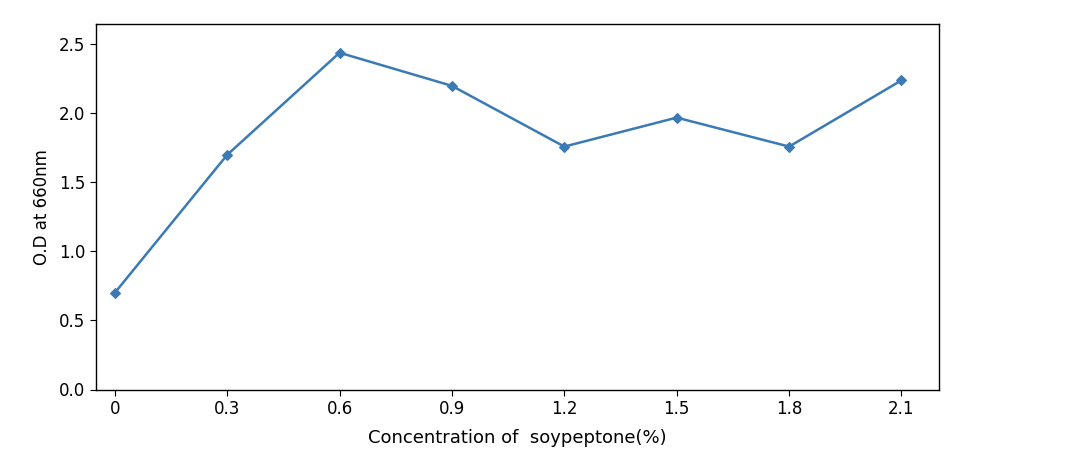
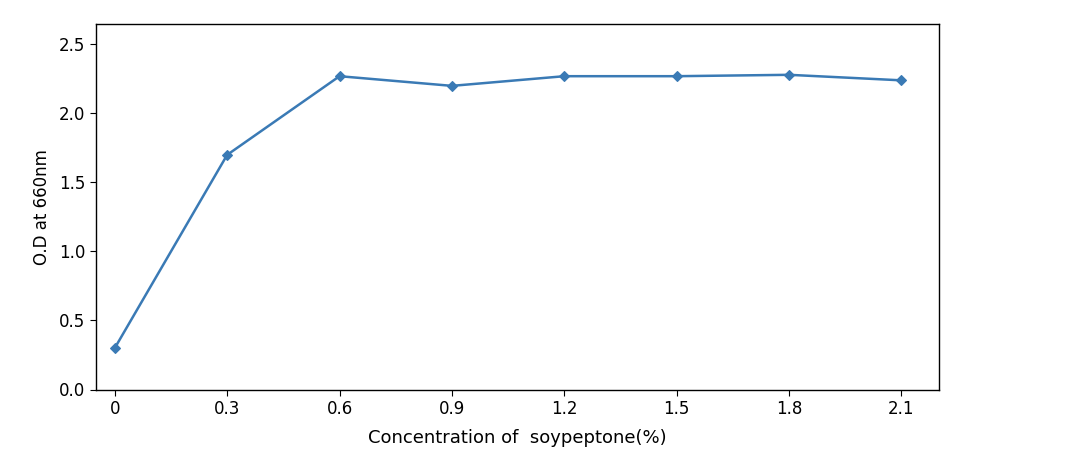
0: 0.70 -> 0.30
0.6: 2.44 -> 2.27
1.2: 1.76 -> 2.27
1.5: 1.97 -> 2.27
1.8: 1.76 -> 2.28
